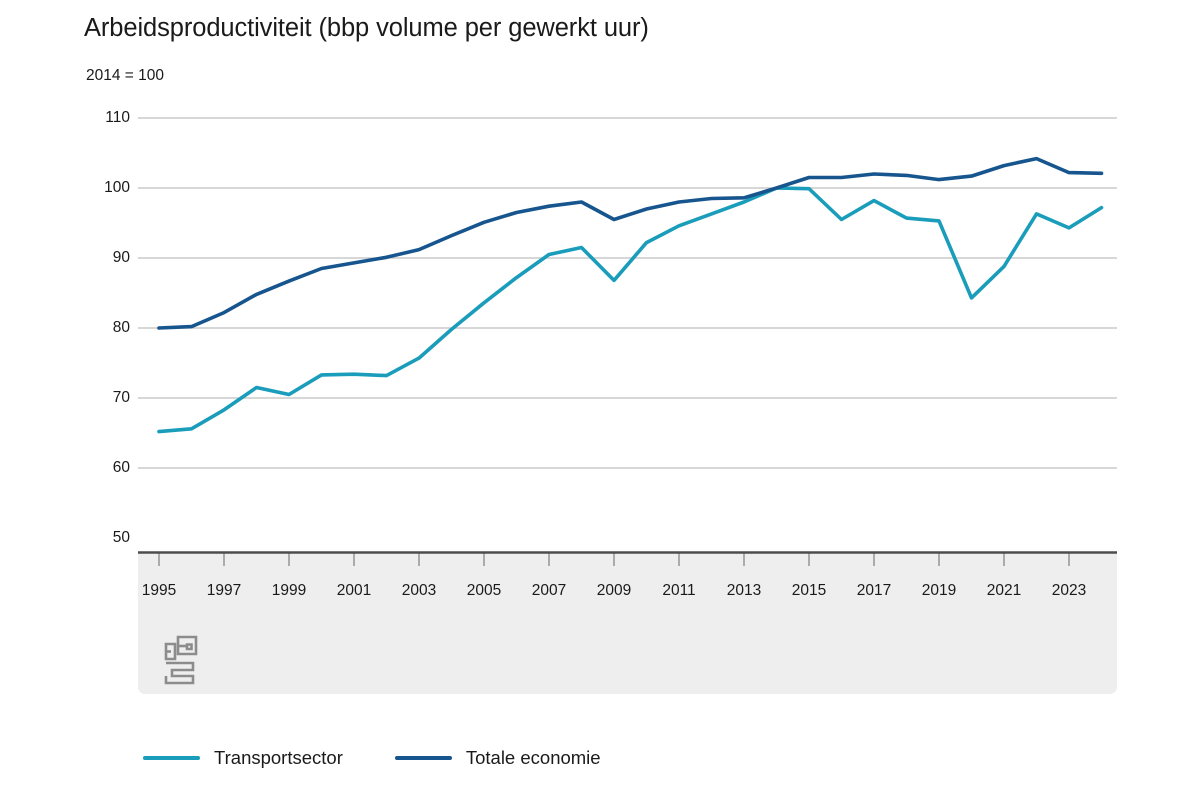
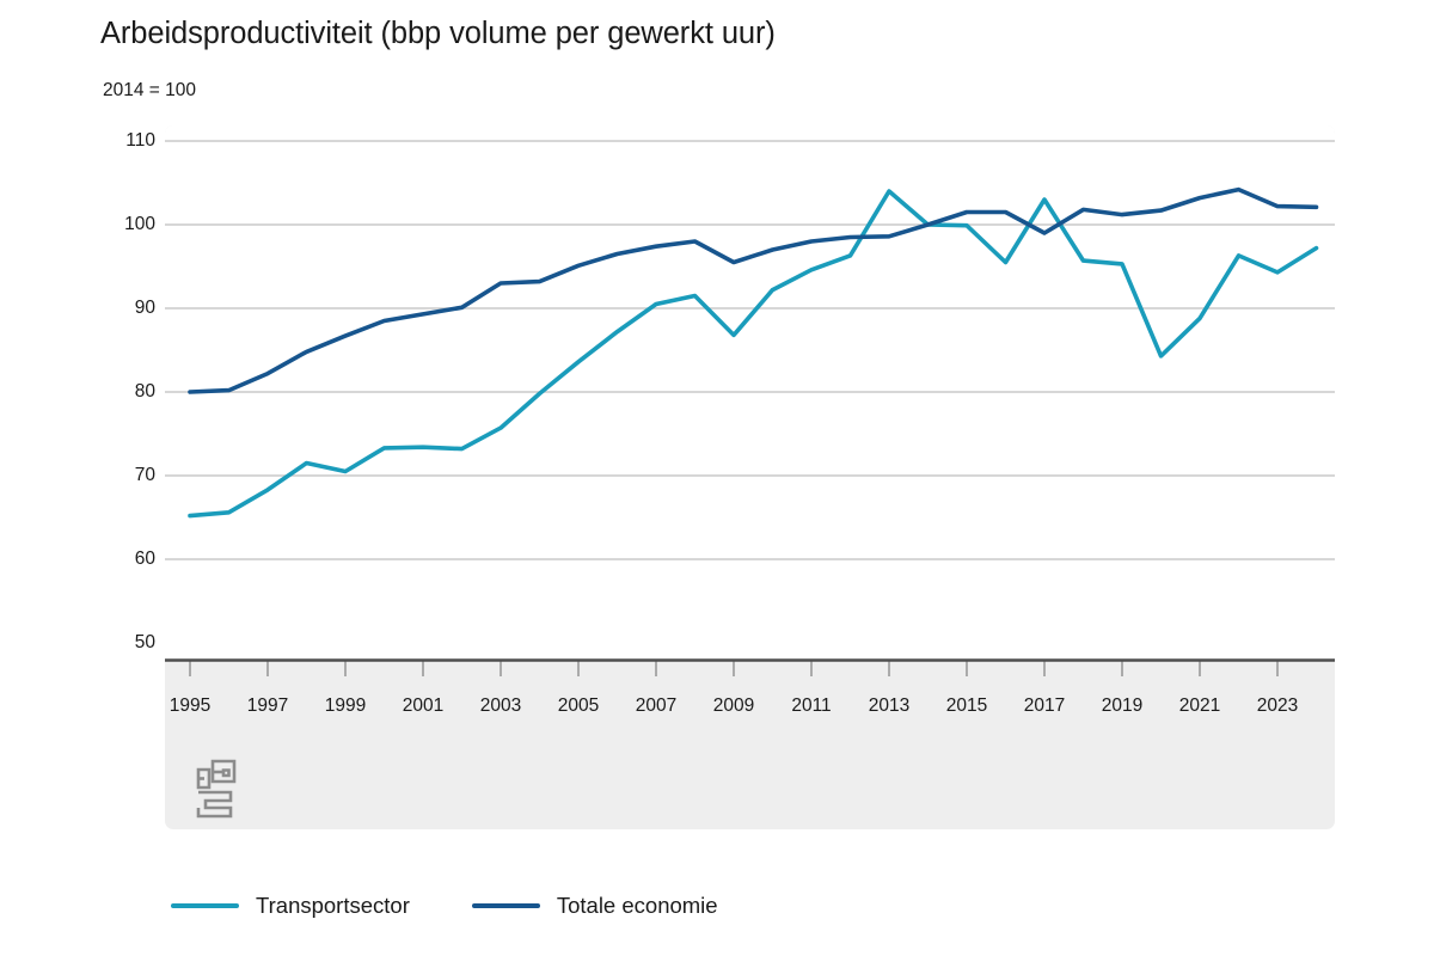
Totale economie/2003: 91 -> 93
Transportsector/2013: 98 -> 104
Transportsector/2017: 98 -> 103
Totale economie/2017: 102 -> 99
